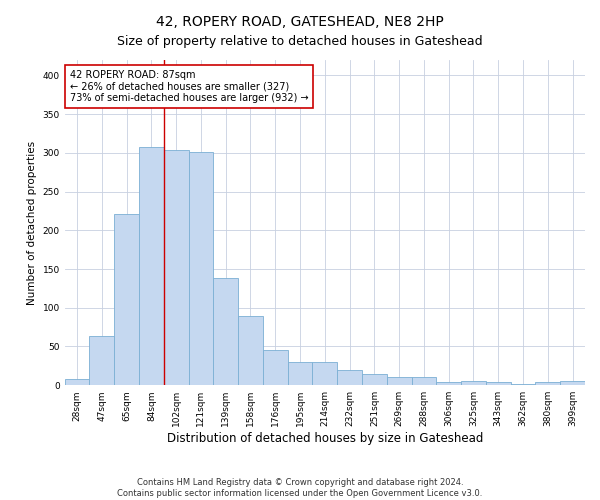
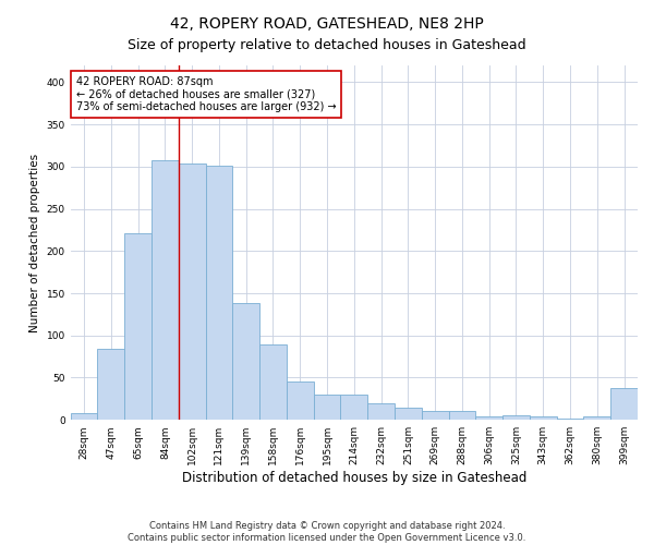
47sqm: 63 -> 84
399sqm: 5 -> 38
